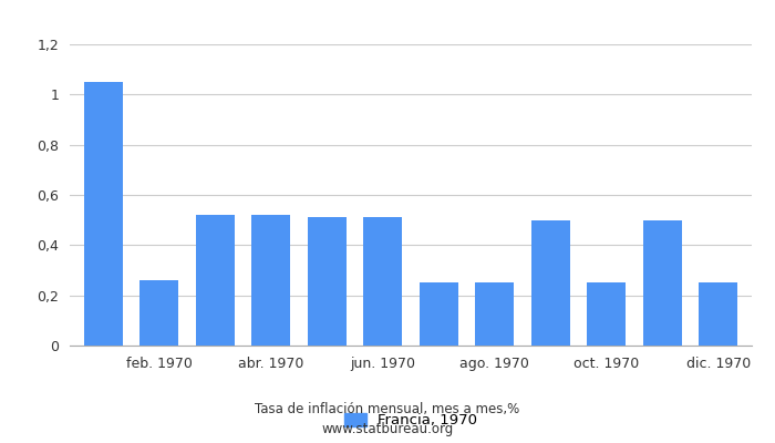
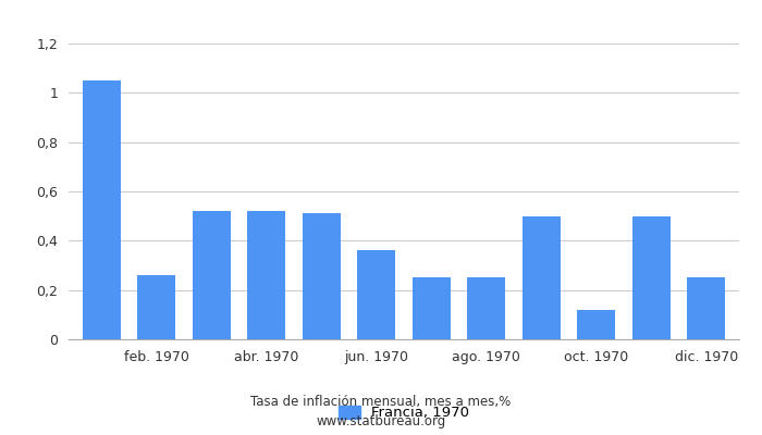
jun. 1970: 0,51 -> 0,36
oct. 1970: 0,25 -> 0,12
